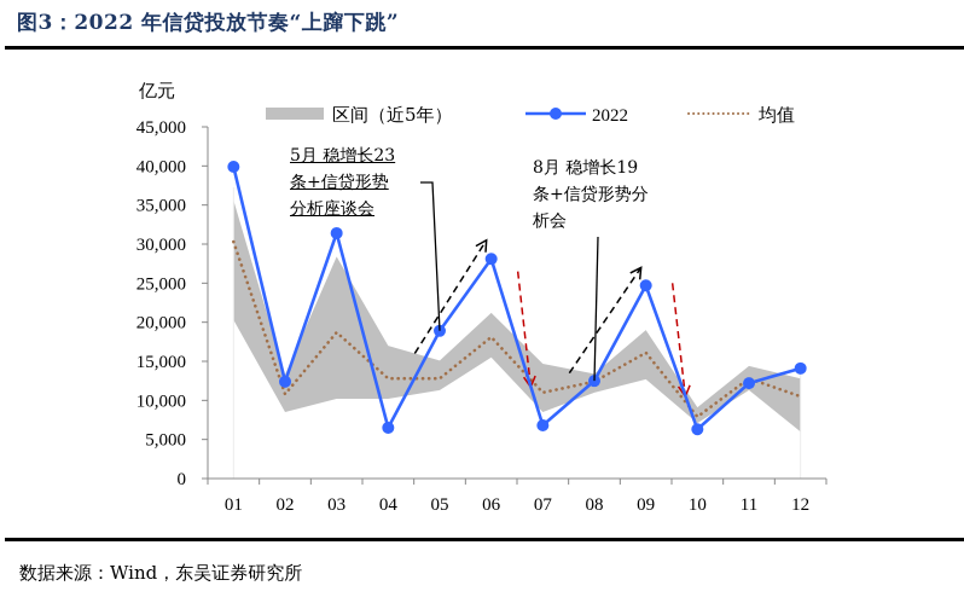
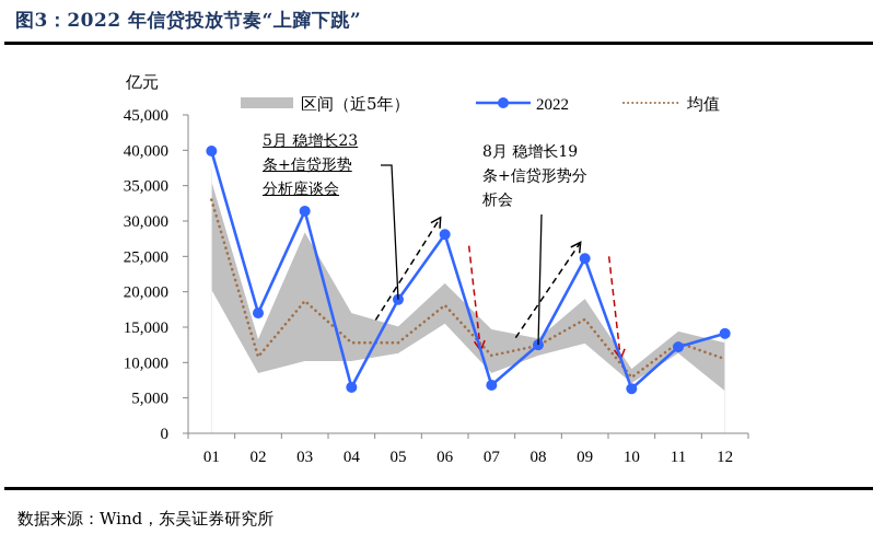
均值/01: 30000 -> 33000
2022/02: 12000 -> 17000
